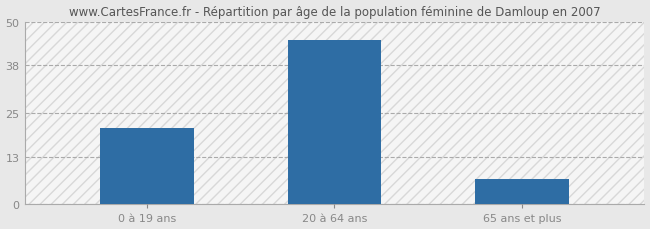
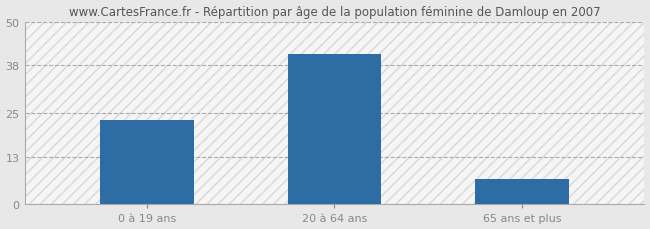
0 à 19 ans: 21 -> 23
20 à 64 ans: 45 -> 41
